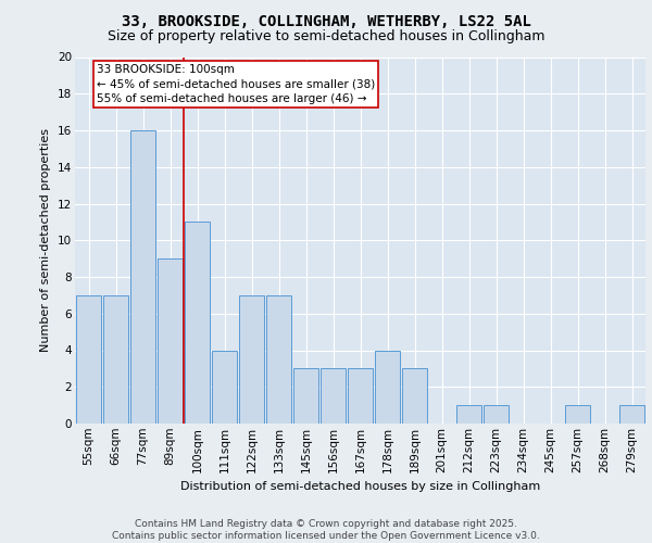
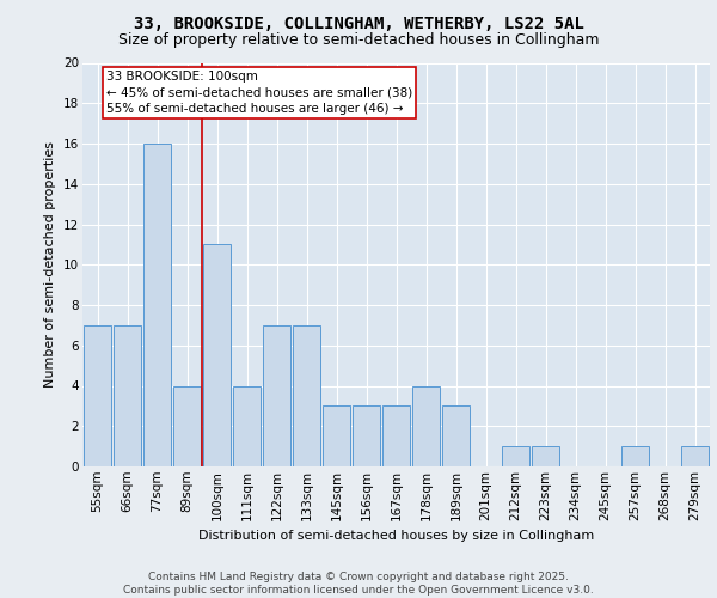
89sqm: 9 -> 4
